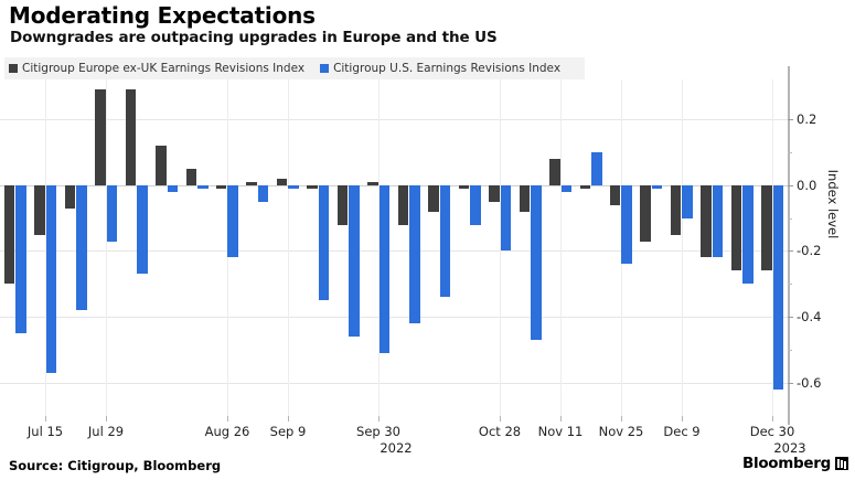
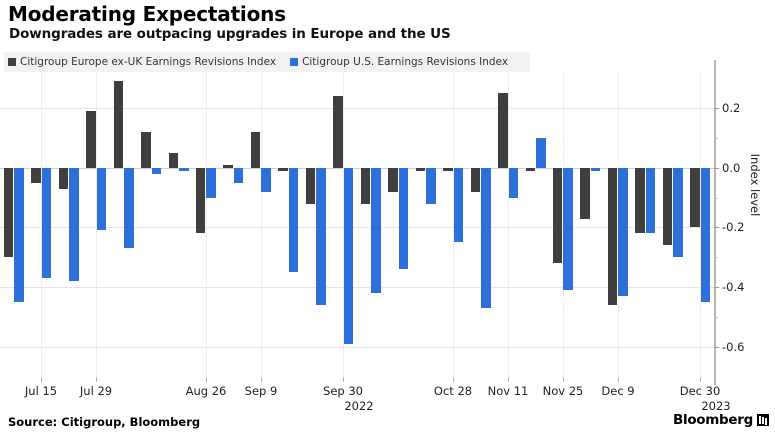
Citigroup Europe ex-UK Earnings Revisions Index/Jul 15: -0.15 -> -0.05
Citigroup U.S. Earnings Revisions Index/Jul 15: -0.57 -> -0.37
Citigroup Europe ex-UK Earnings Revisions Index/Jul 29: 0.29 -> 0.19
Citigroup U.S. Earnings Revisions Index/Jul 29: -0.17 -> -0.21
Citigroup Europe ex-UK Earnings Revisions Index/Aug 26: -0.01 -> -0.22
Citigroup U.S. Earnings Revisions Index/Aug 26: -0.22 -> -0.10
Citigroup Europe ex-UK Earnings Revisions Index/Sep 9: 0.02 -> 0.12
Citigroup U.S. Earnings Revisions Index/Sep 9: -0.01 -> -0.08
Citigroup Europe ex-UK Earnings Revisions Index/Sep 30: 0.01 -> 0.24
Citigroup U.S. Earnings Revisions Index/Sep 30: -0.51 -> -0.59
Citigroup Europe ex-UK Earnings Revisions Index/Oct 28: -0.05 -> -0.01
Citigroup U.S. Earnings Revisions Index/Oct 28: -0.20 -> -0.25
Citigroup Europe ex-UK Earnings Revisions Index/Nov 11: 0.08 -> 0.25
Citigroup U.S. Earnings Revisions Index/Nov 11: -0.02 -> -0.10
Citigroup Europe ex-UK Earnings Revisions Index/Nov 25: -0.06 -> -0.32
Citigroup U.S. Earnings Revisions Index/Nov 25: -0.24 -> -0.41
Citigroup Europe ex-UK Earnings Revisions Index/Dec 9: -0.15 -> -0.46
Citigroup U.S. Earnings Revisions Index/Dec 9: -0.10 -> -0.43
Citigroup Europe ex-UK Earnings Revisions Index/Dec 30: -0.26 -> -0.20
Citigroup U.S. Earnings Revisions Index/Dec 30: -0.62 -> -0.45
